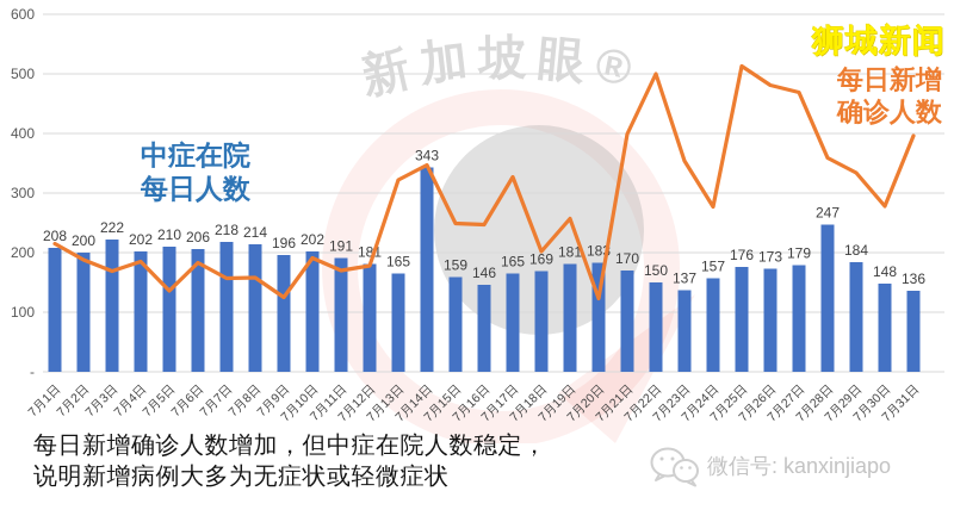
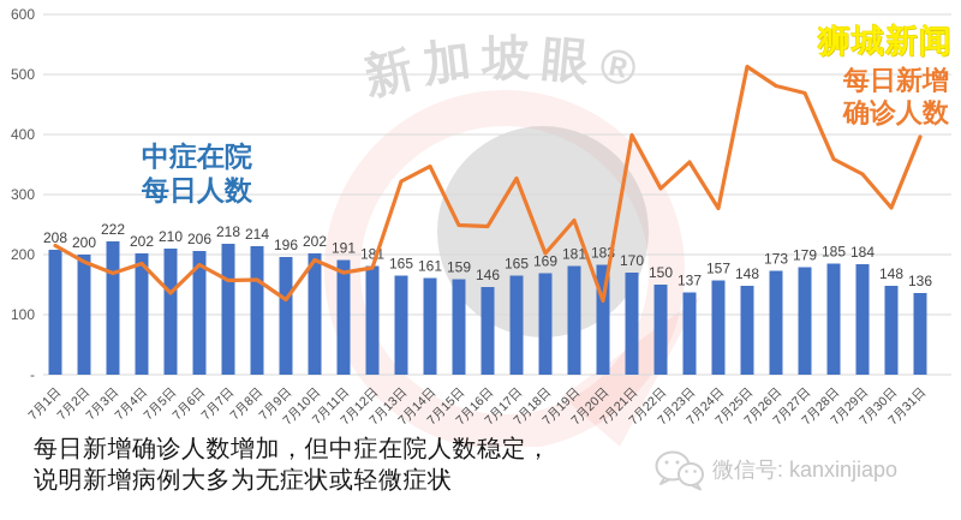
中症在院每日人数/7月14日: 343 -> 161
每日新增确诊人数/7月22日: 500 -> 310
中症在院每日人数/7月25日: 176 -> 148
中症在院每日人数/7月28日: 247 -> 185
